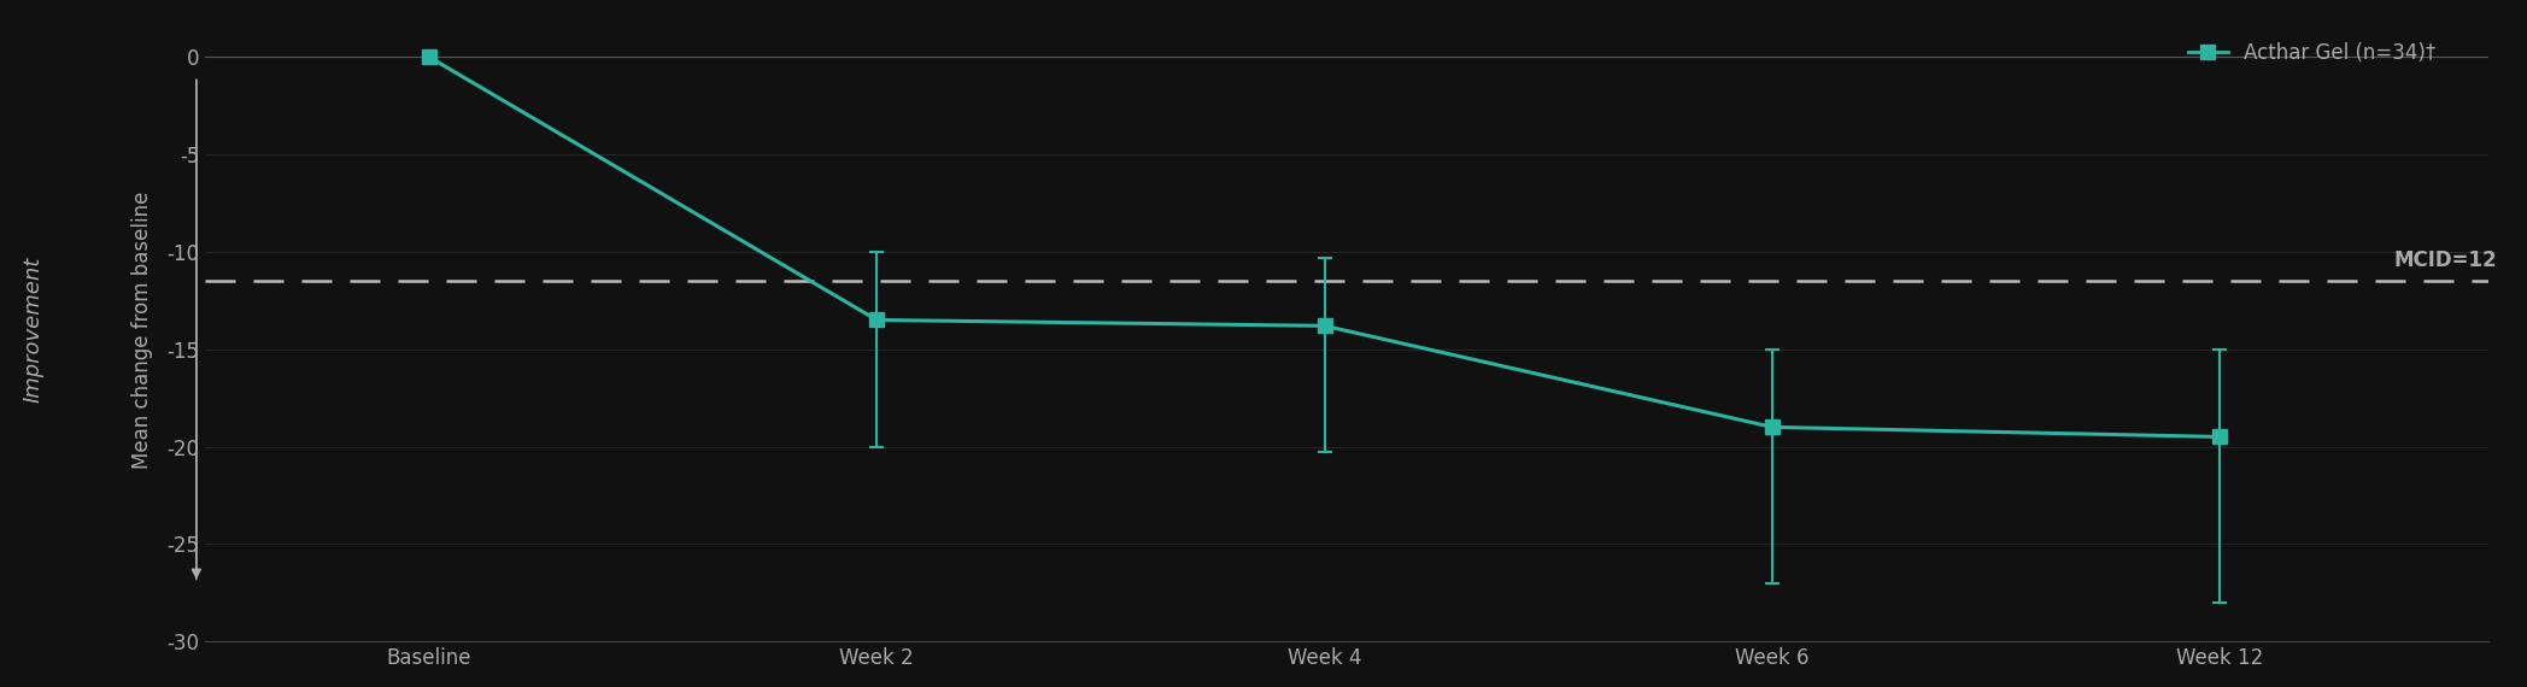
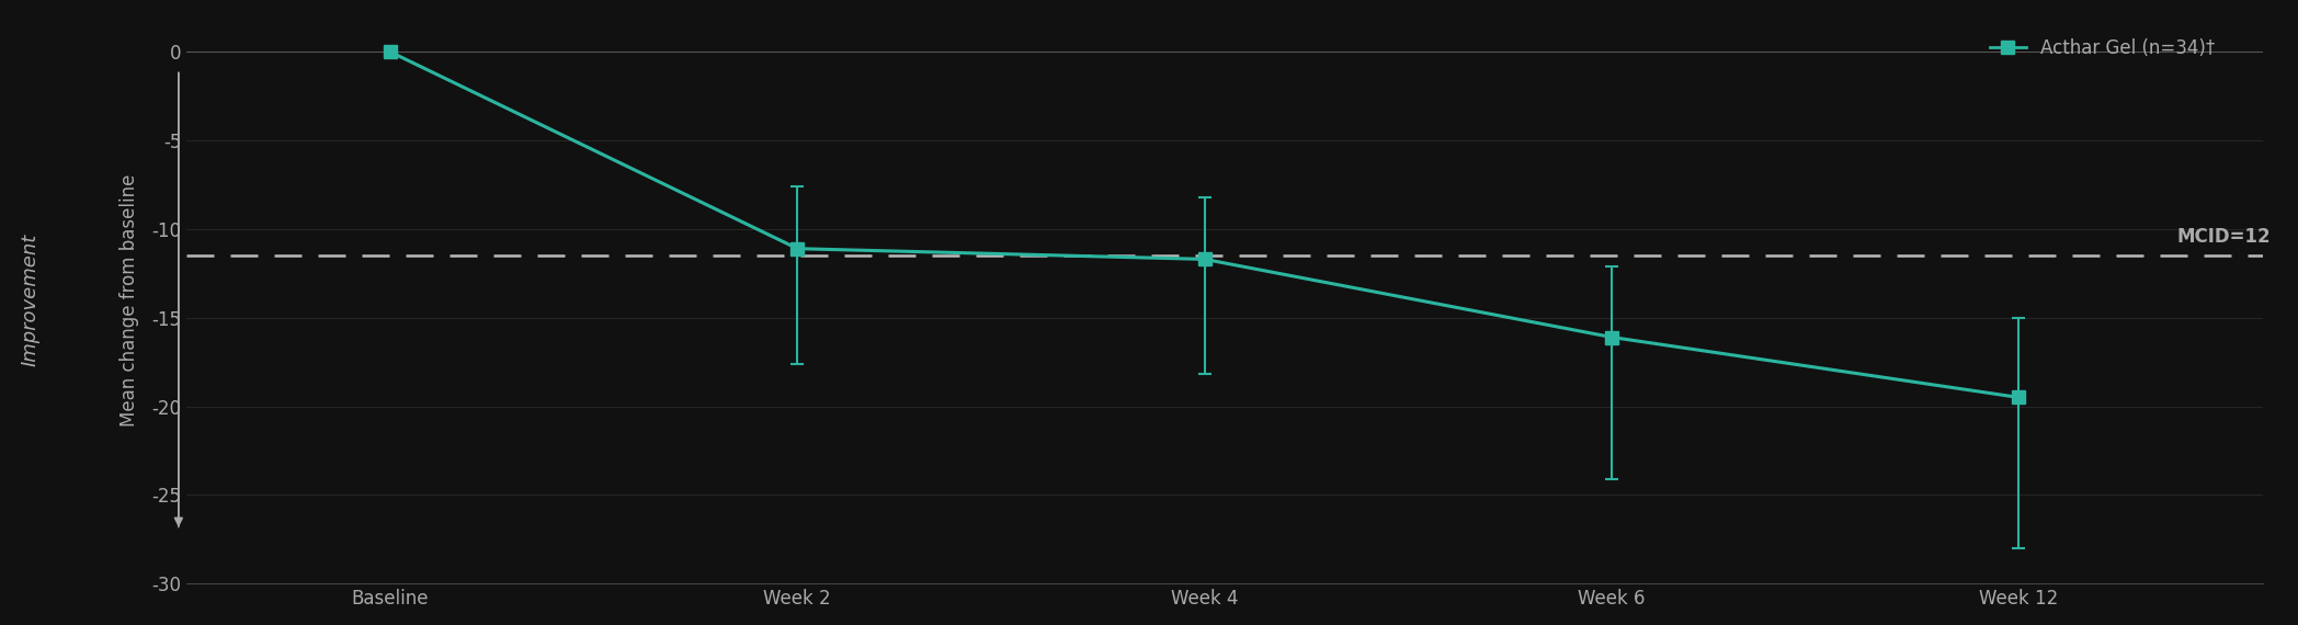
Week 2: -13.5 -> -11.1
Week 4: -13.8 -> -11.7
Week 6: -19.0 -> -16.1
